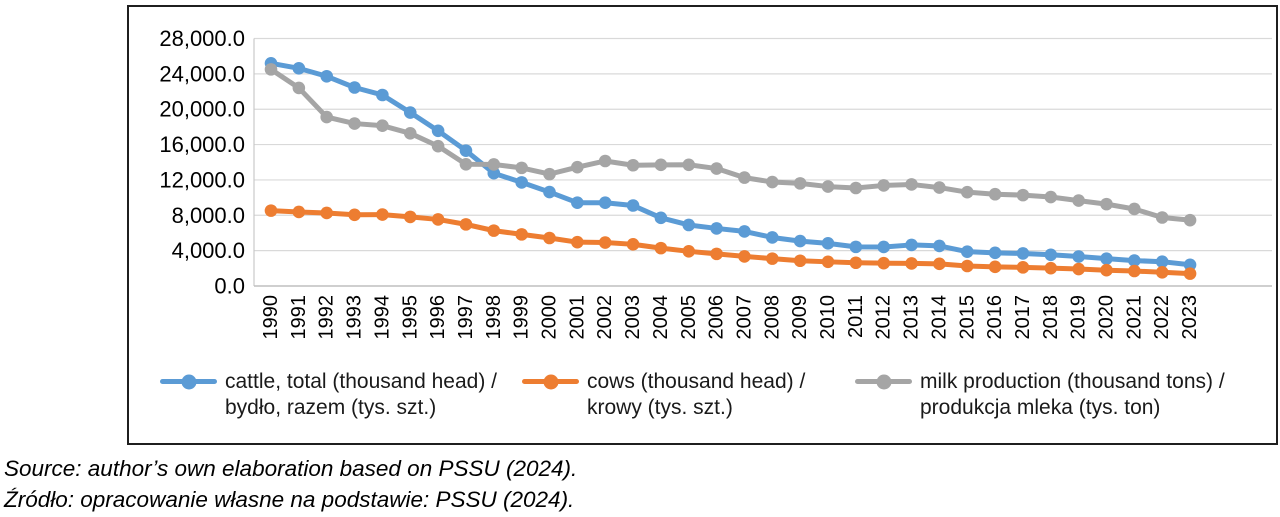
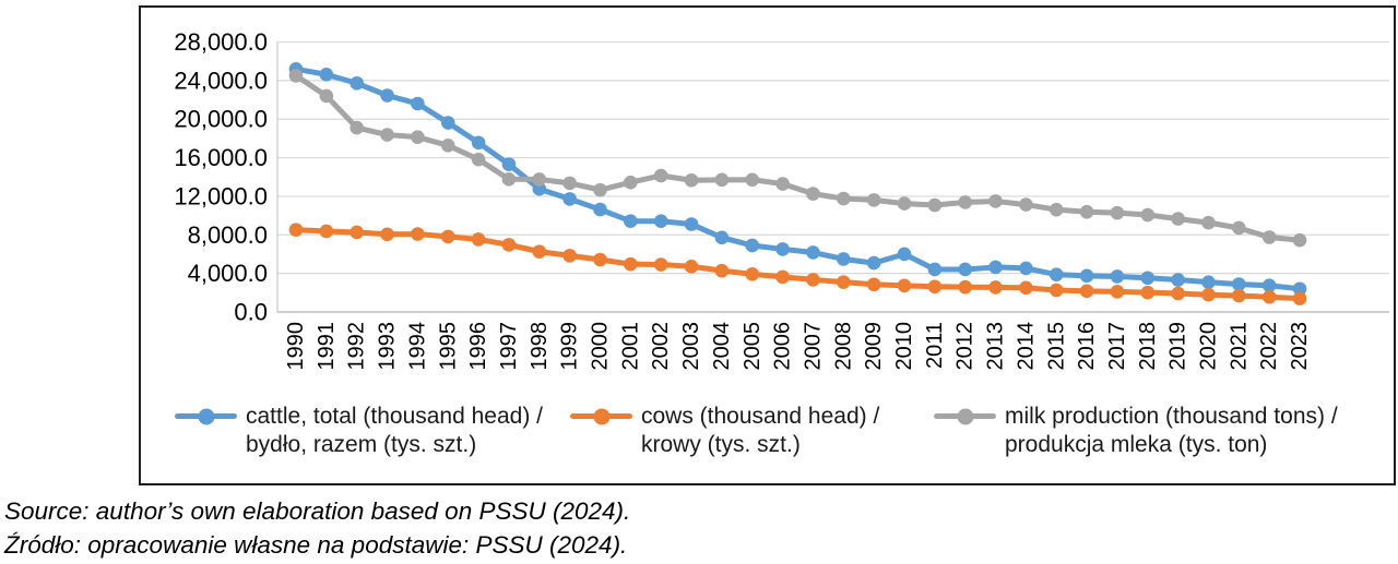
cattle, total (thousand head) / bydło, razem (tys. szt.)/2010: 5000 -> 6000
